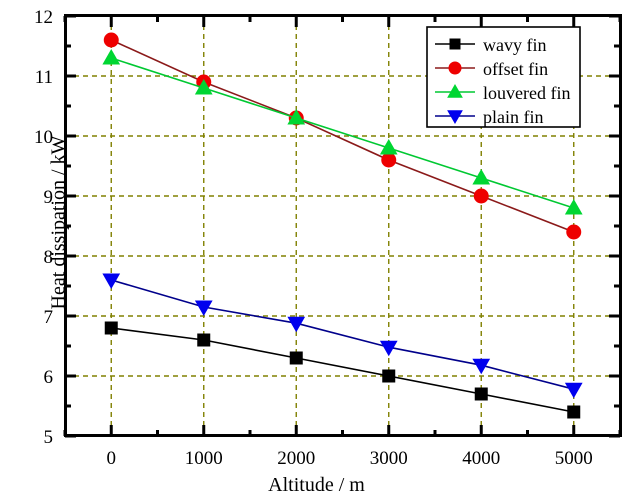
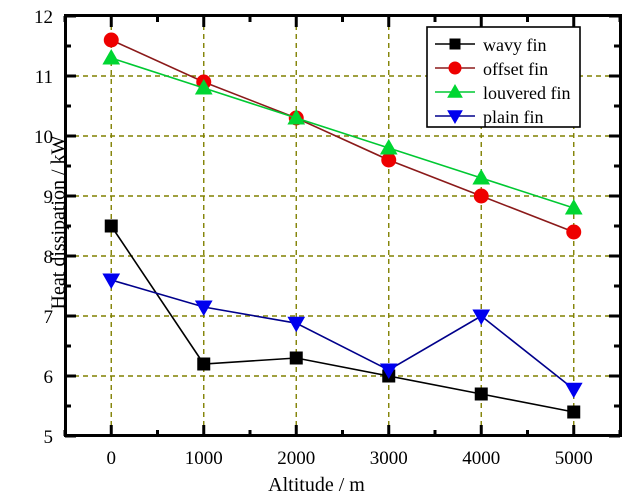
wavy fin/0: 6.8 -> 8.5
wavy fin/1000: 6.6 -> 6.2
plain fin/3000: 6.5 -> 6.1
plain fin/4000: 6.2 -> 7.0
